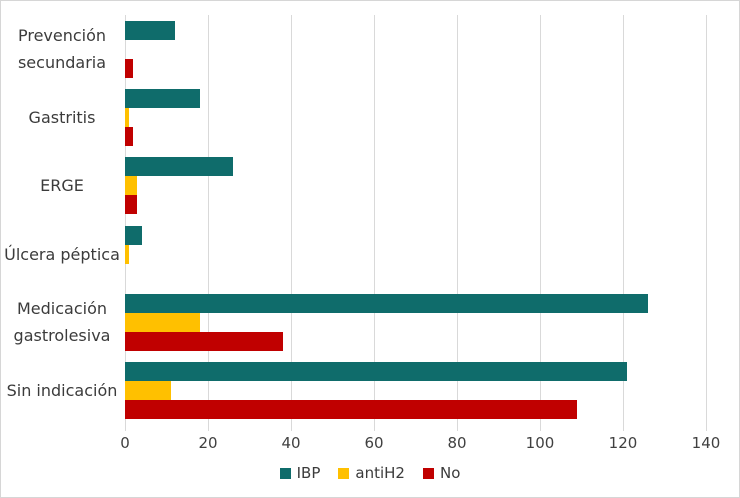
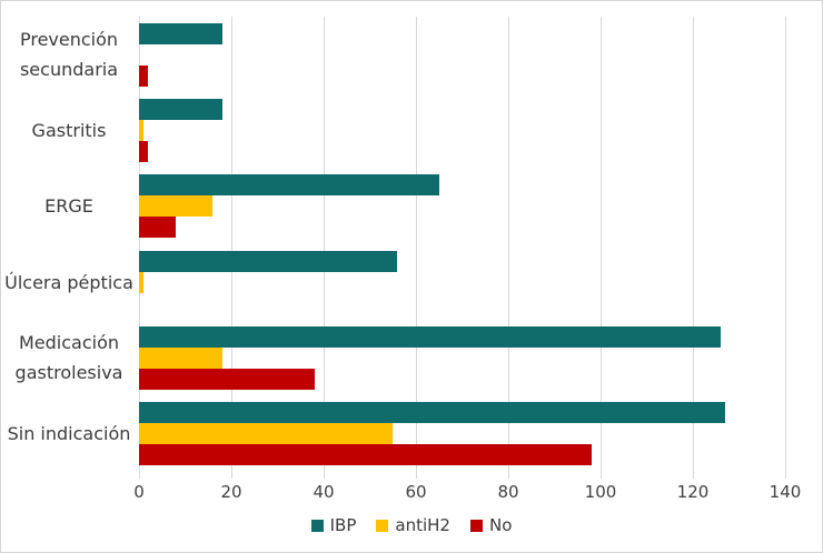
IBP/Prevención secundaria: 12 -> 18
IBP/ERGE: 26 -> 65
antiH2/ERGE: 3 -> 16
No/ERGE: 3 -> 8
IBP/Úlcera péptica: 4 -> 56
IBP/Sin indicación: 121 -> 127
antiH2/Sin indicación: 11 -> 55
No/Sin indicación: 109 -> 98
